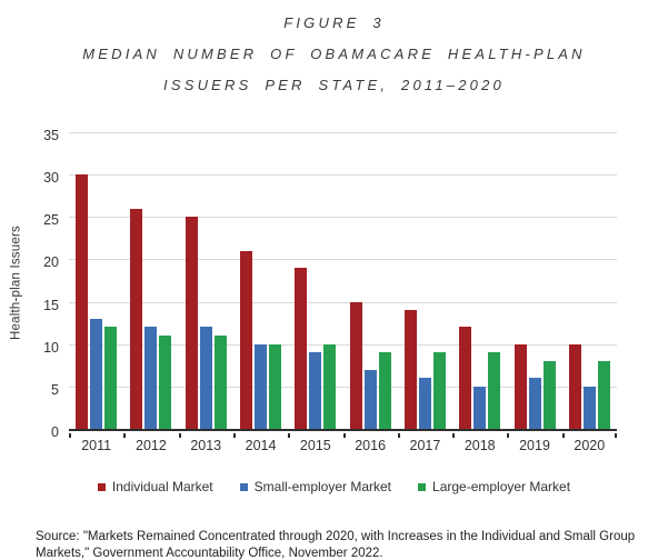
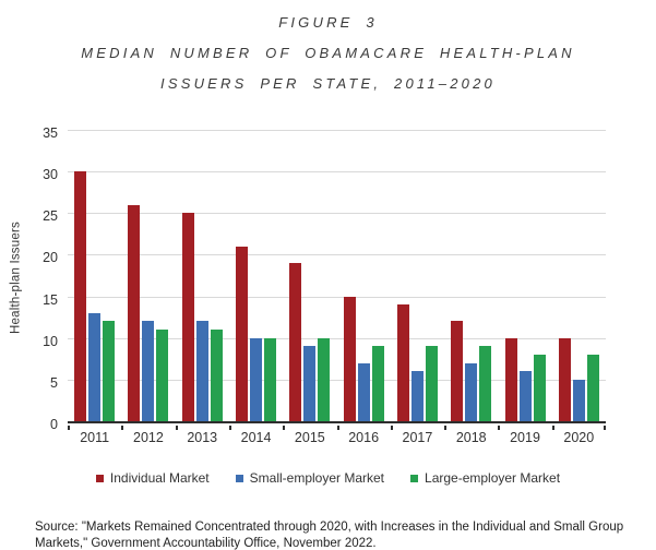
Small-employer Market/2018: 5 -> 7
